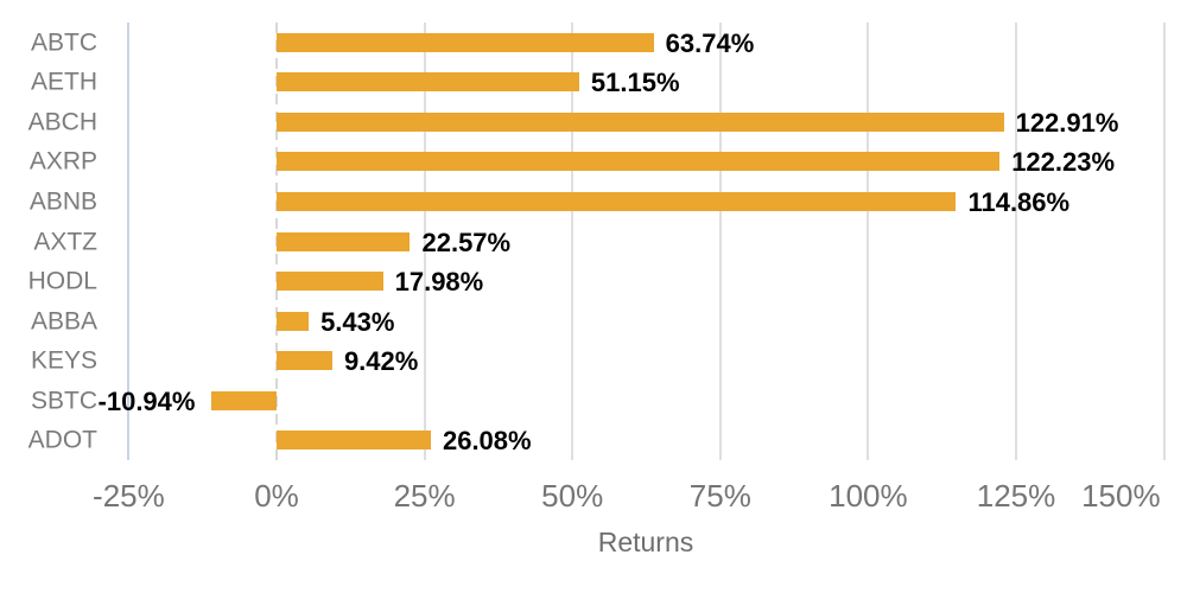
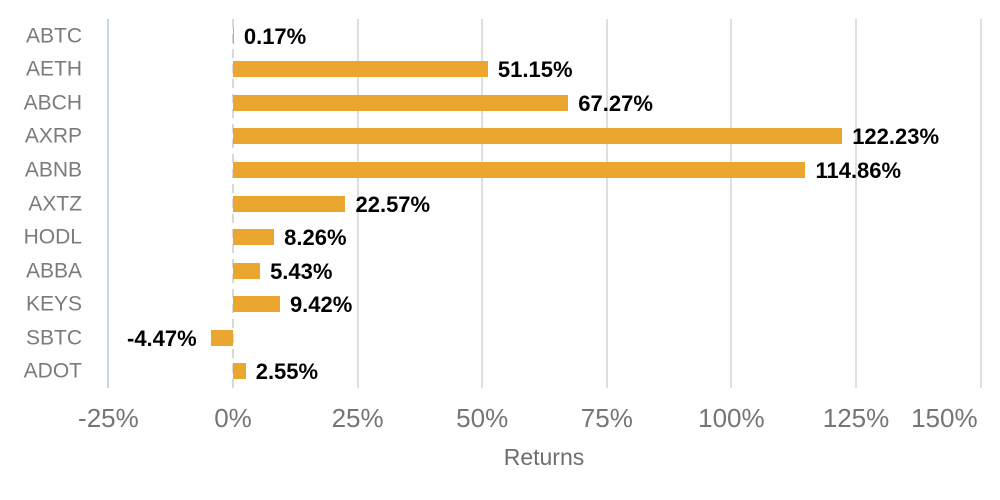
ABTC: 63.74% -> 0.17%
ABCH: 122.91% -> 67.27%
HODL: 17.98% -> 8.26%
SBTC: -10.94% -> -4.47%
ADOT: 26.08% -> 2.55%
